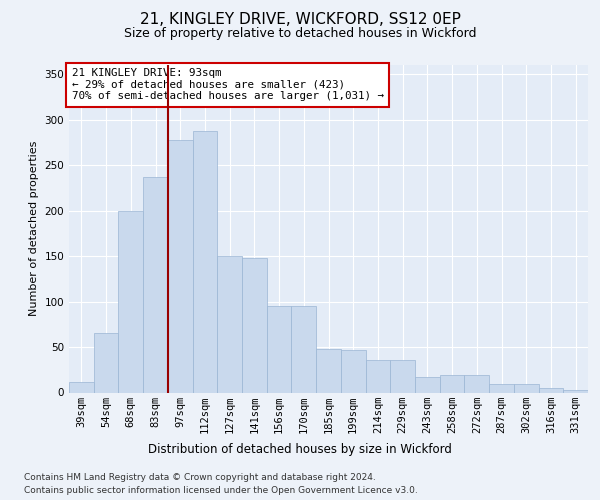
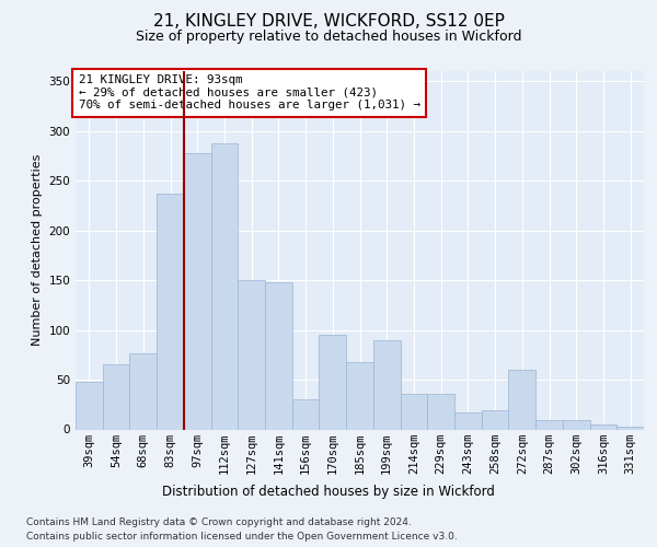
39sqm: 11 -> 48
68sqm: 199 -> 76
156sqm: 95 -> 30
185sqm: 48 -> 68
199sqm: 47 -> 90
272sqm: 19 -> 60
